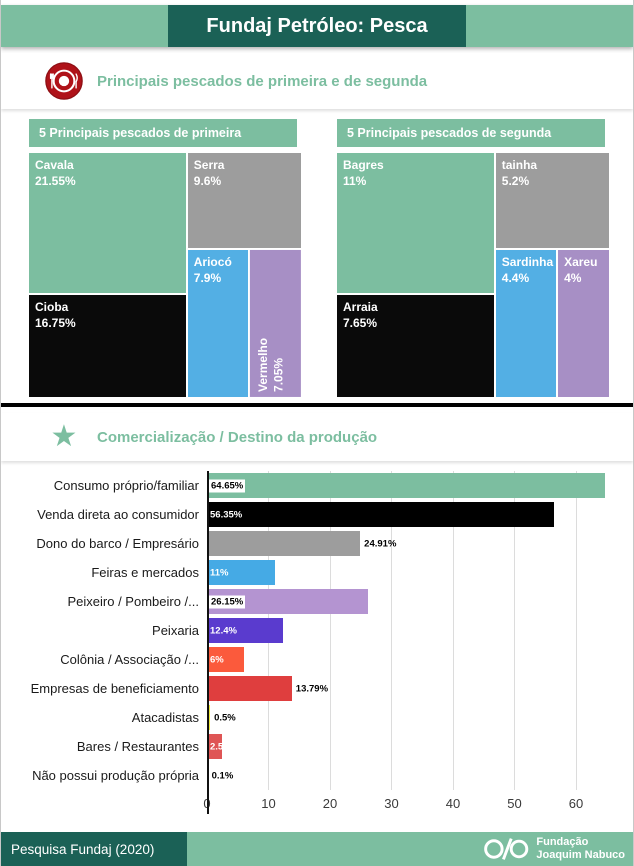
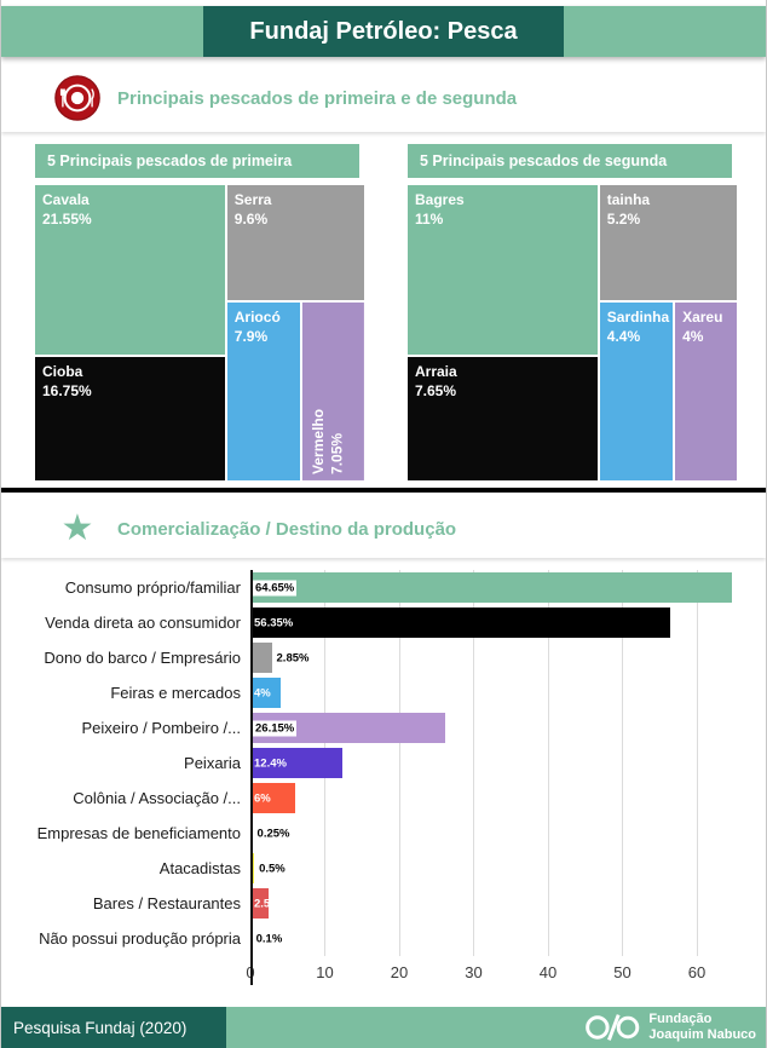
Comercialização / Destino da produção/Dono do barco / Empresário: 24.91% -> 2.85%
Comercialização / Destino da produção/Feiras e mercados: 11% -> 4%
Comercialização / Destino da produção/Empresas de beneficiamento: 13.79% -> 0.25%
